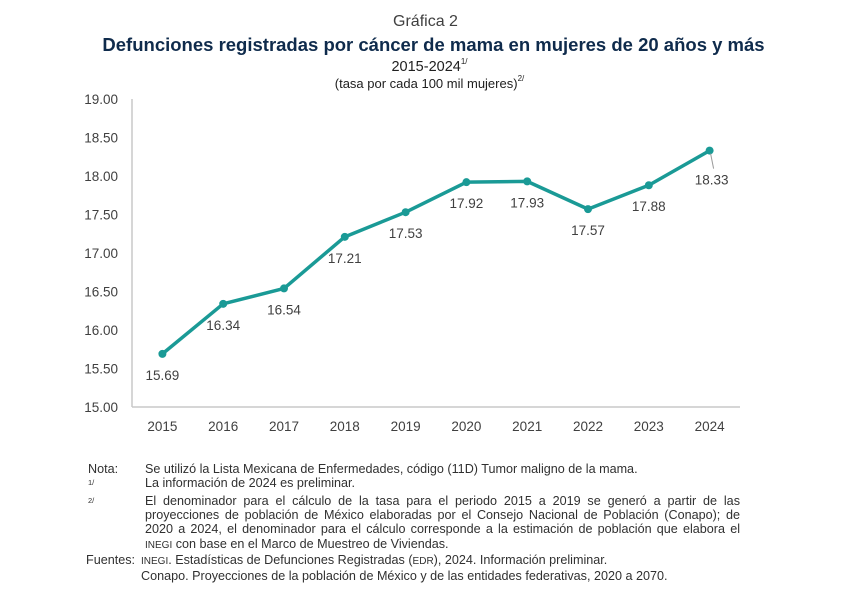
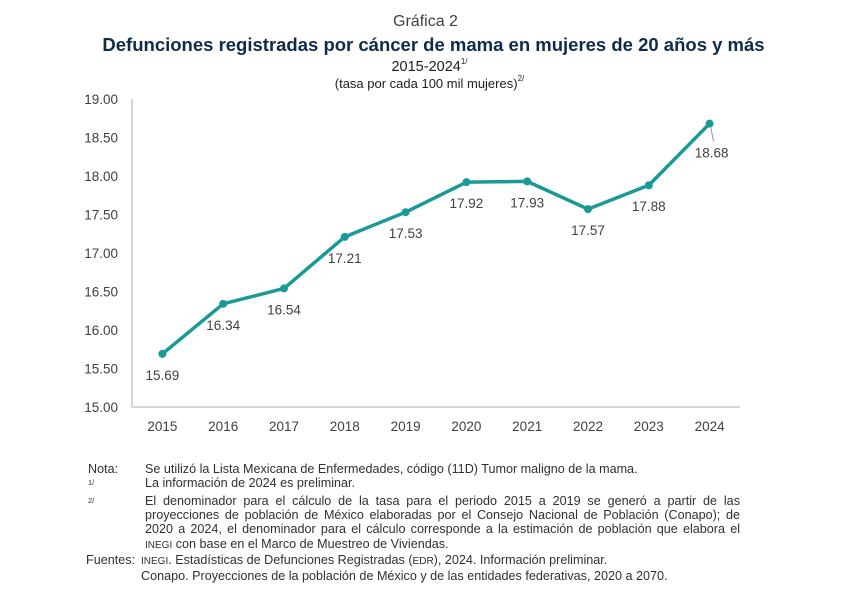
2024: 18.33 -> 18.68
